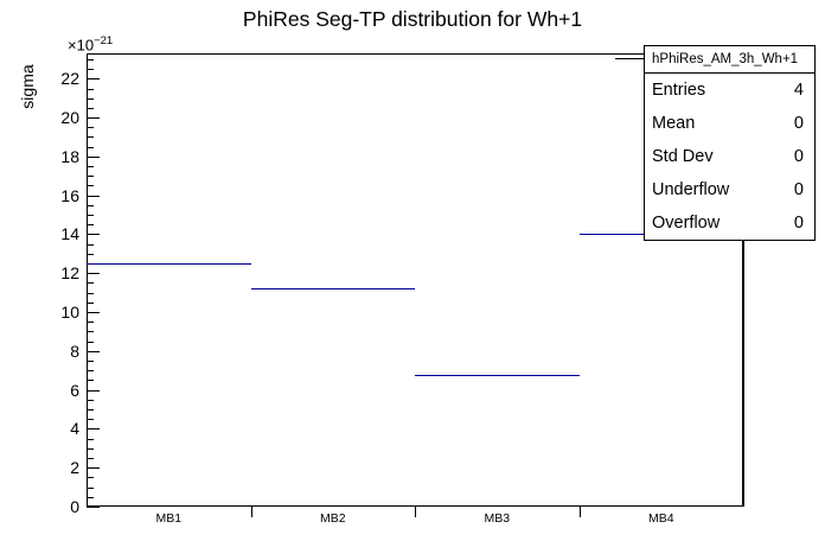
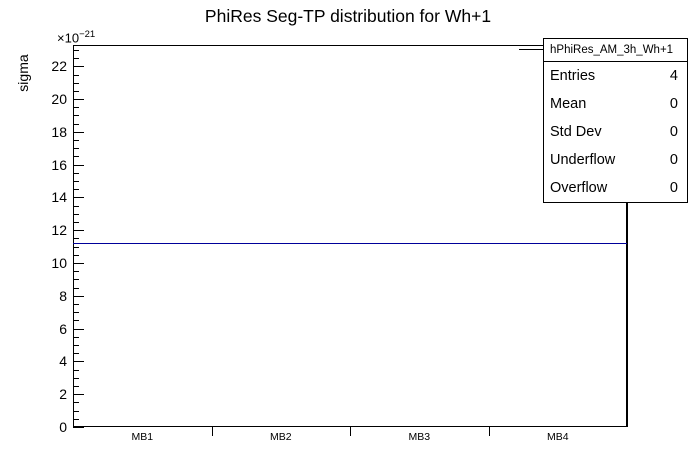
MB1: 12.5 -> 11.2
MB3: 6.8 -> 11.2
MB4: 14.0 -> 11.2
